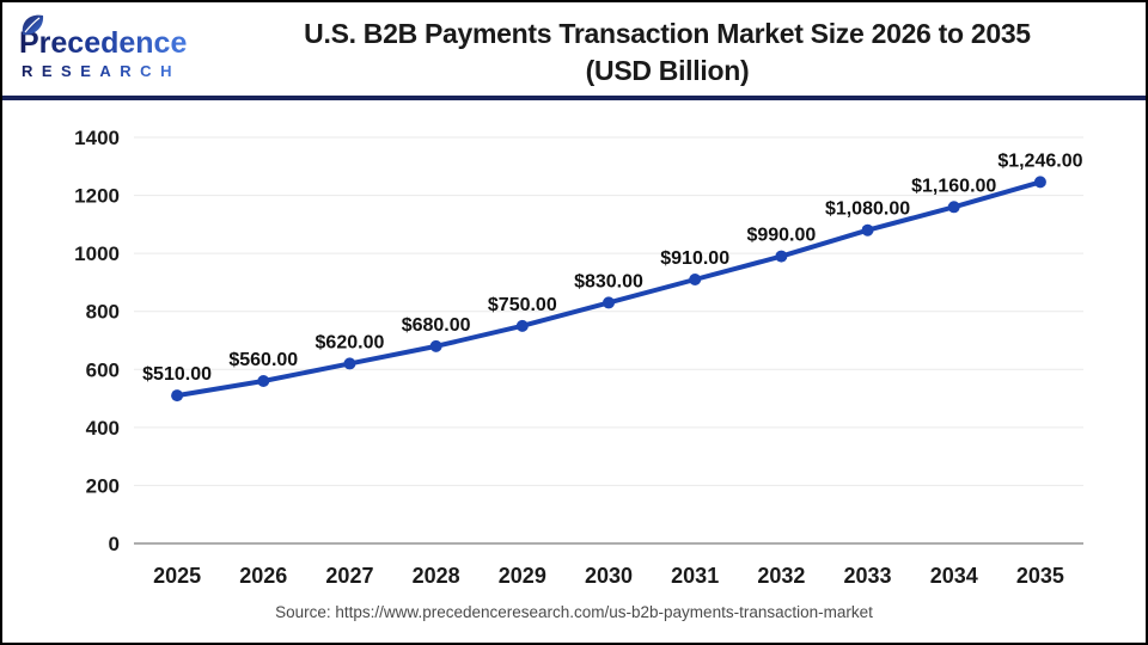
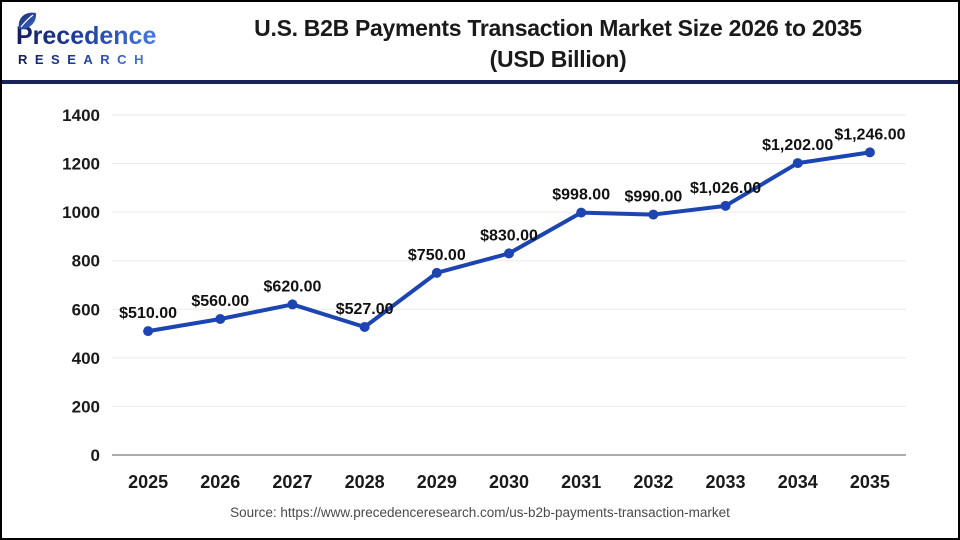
2028: $680.00 -> $527.00
2031: $910.00 -> $998.00
2033: $1,080.00 -> $1,026.00
2034: $1,160.00 -> $1,202.00
